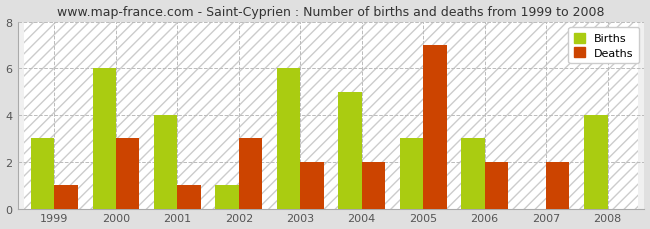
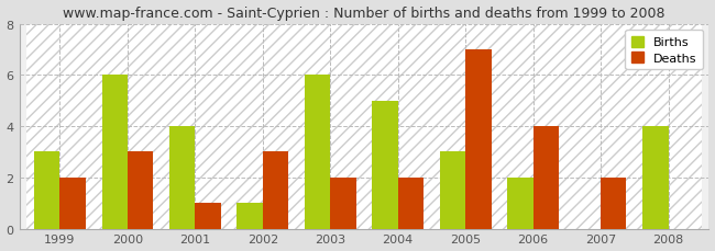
Deaths/1999: 1 -> 2
Births/2006: 3 -> 2
Deaths/2006: 2 -> 4
